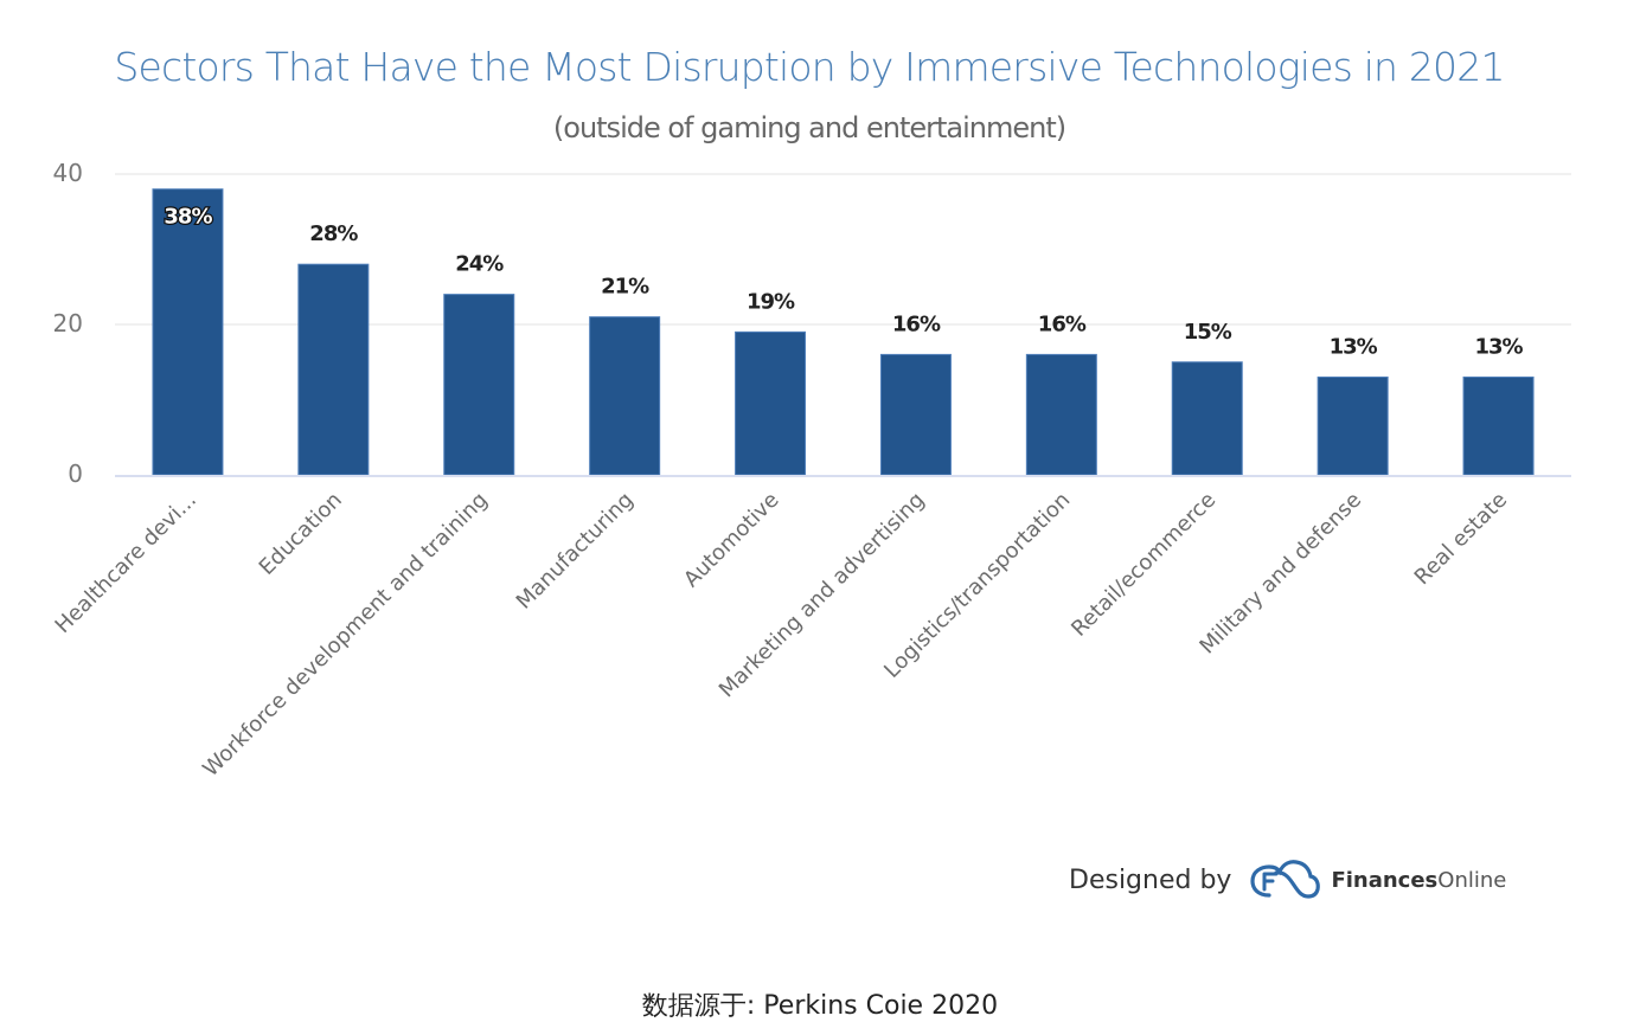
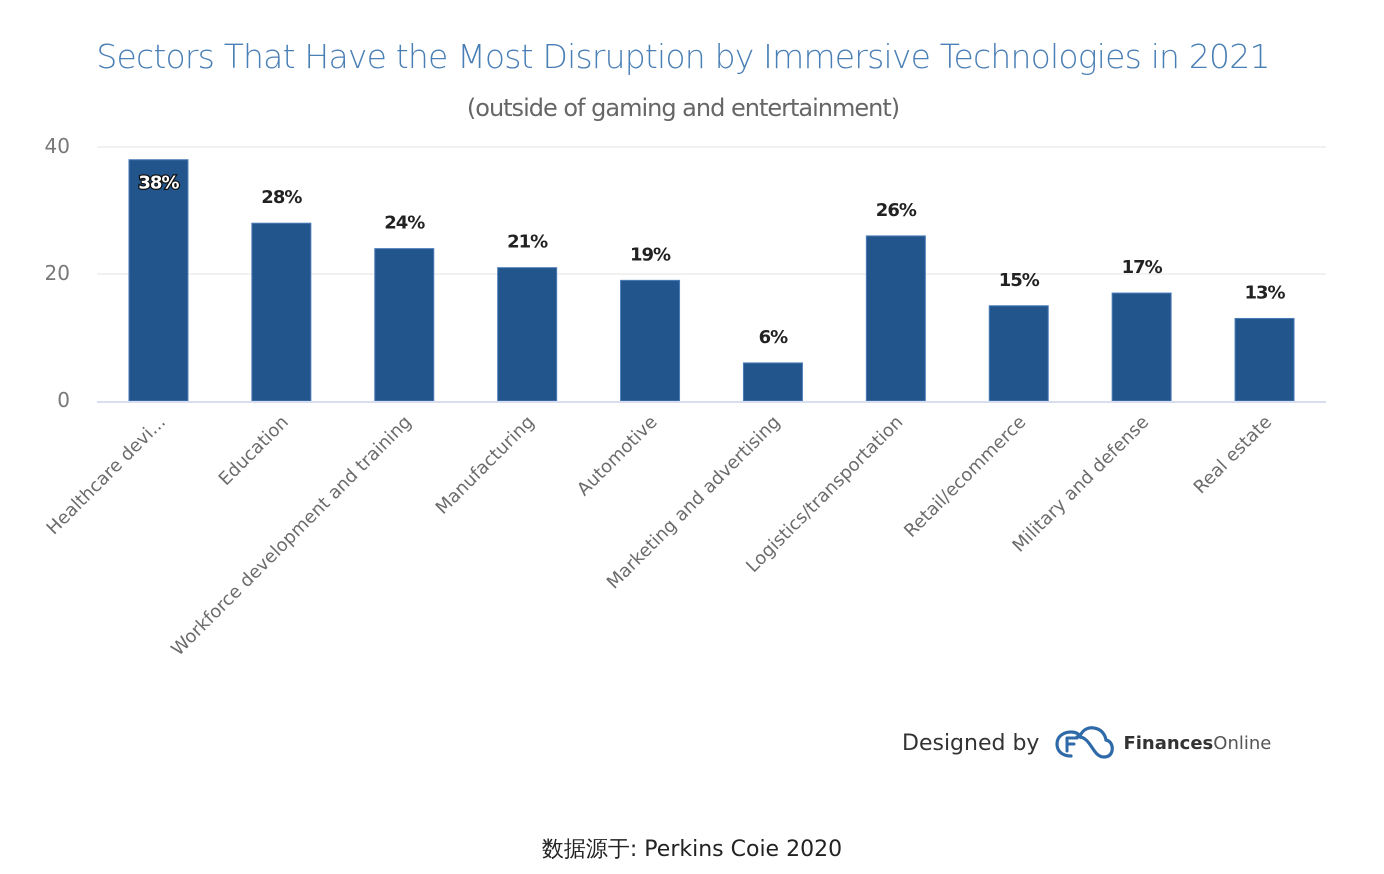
Marketing and advertising: 16% -> 6%
Logistics/transportation: 16% -> 26%
Military and defense: 13% -> 17%
